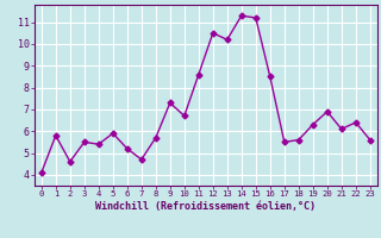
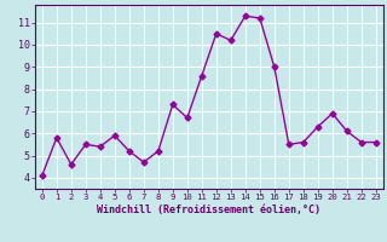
8: 5.7 -> 5.2
16: 8.5 -> 9.0
22: 6.4 -> 5.6
